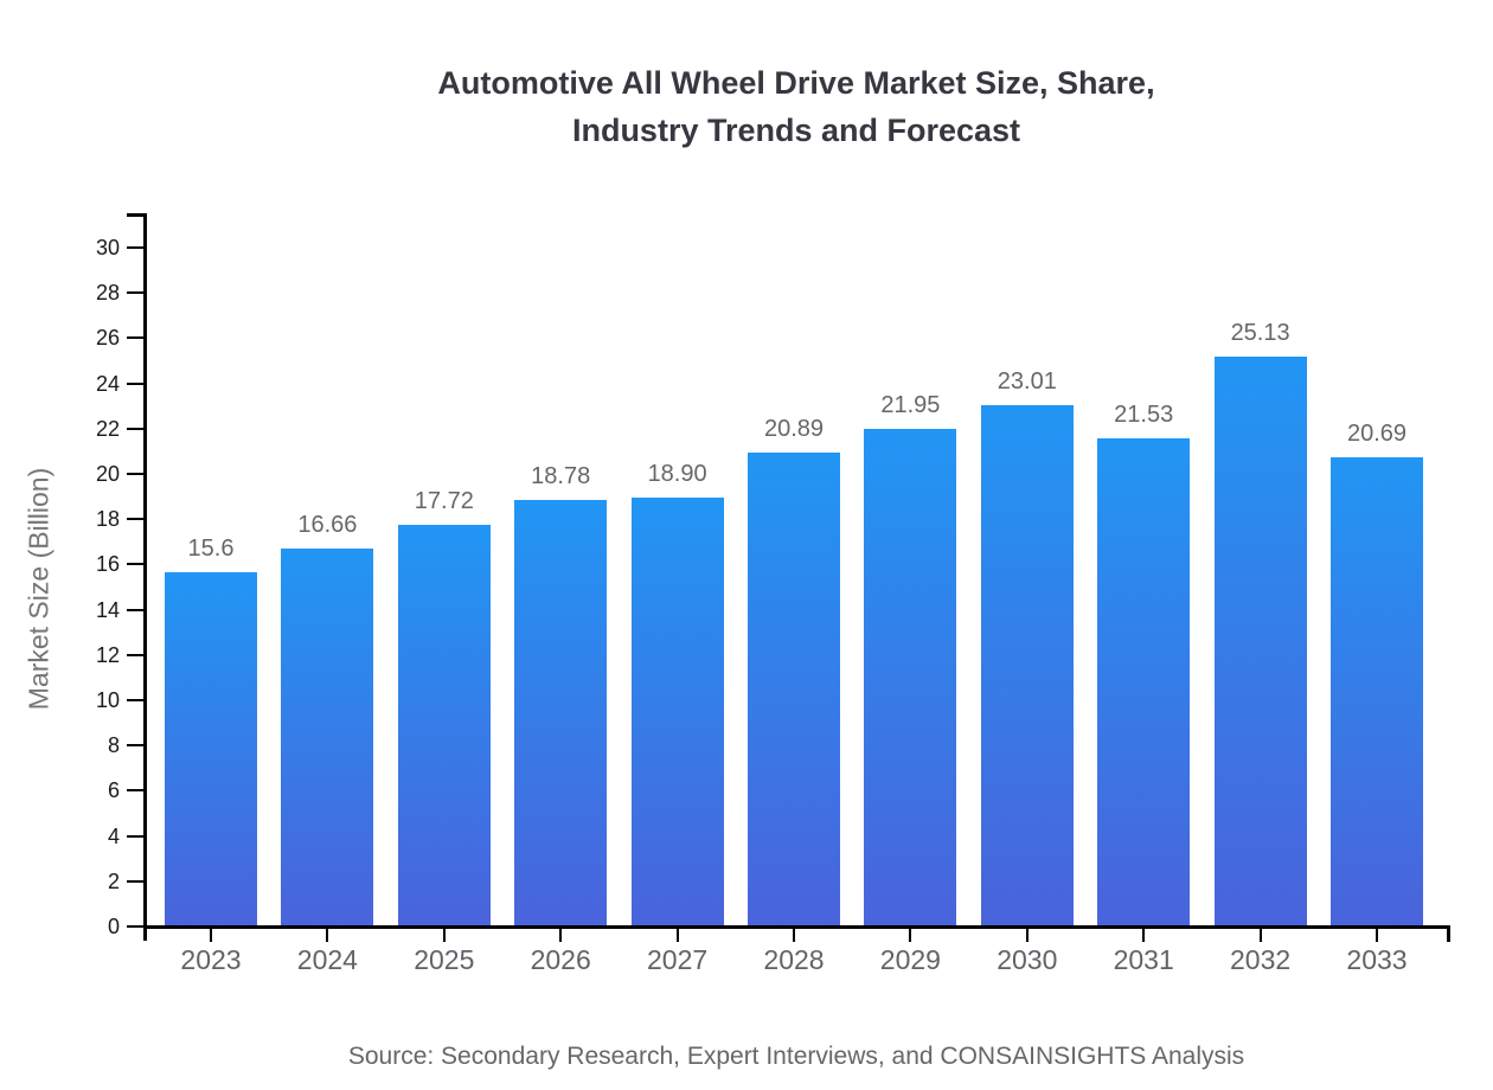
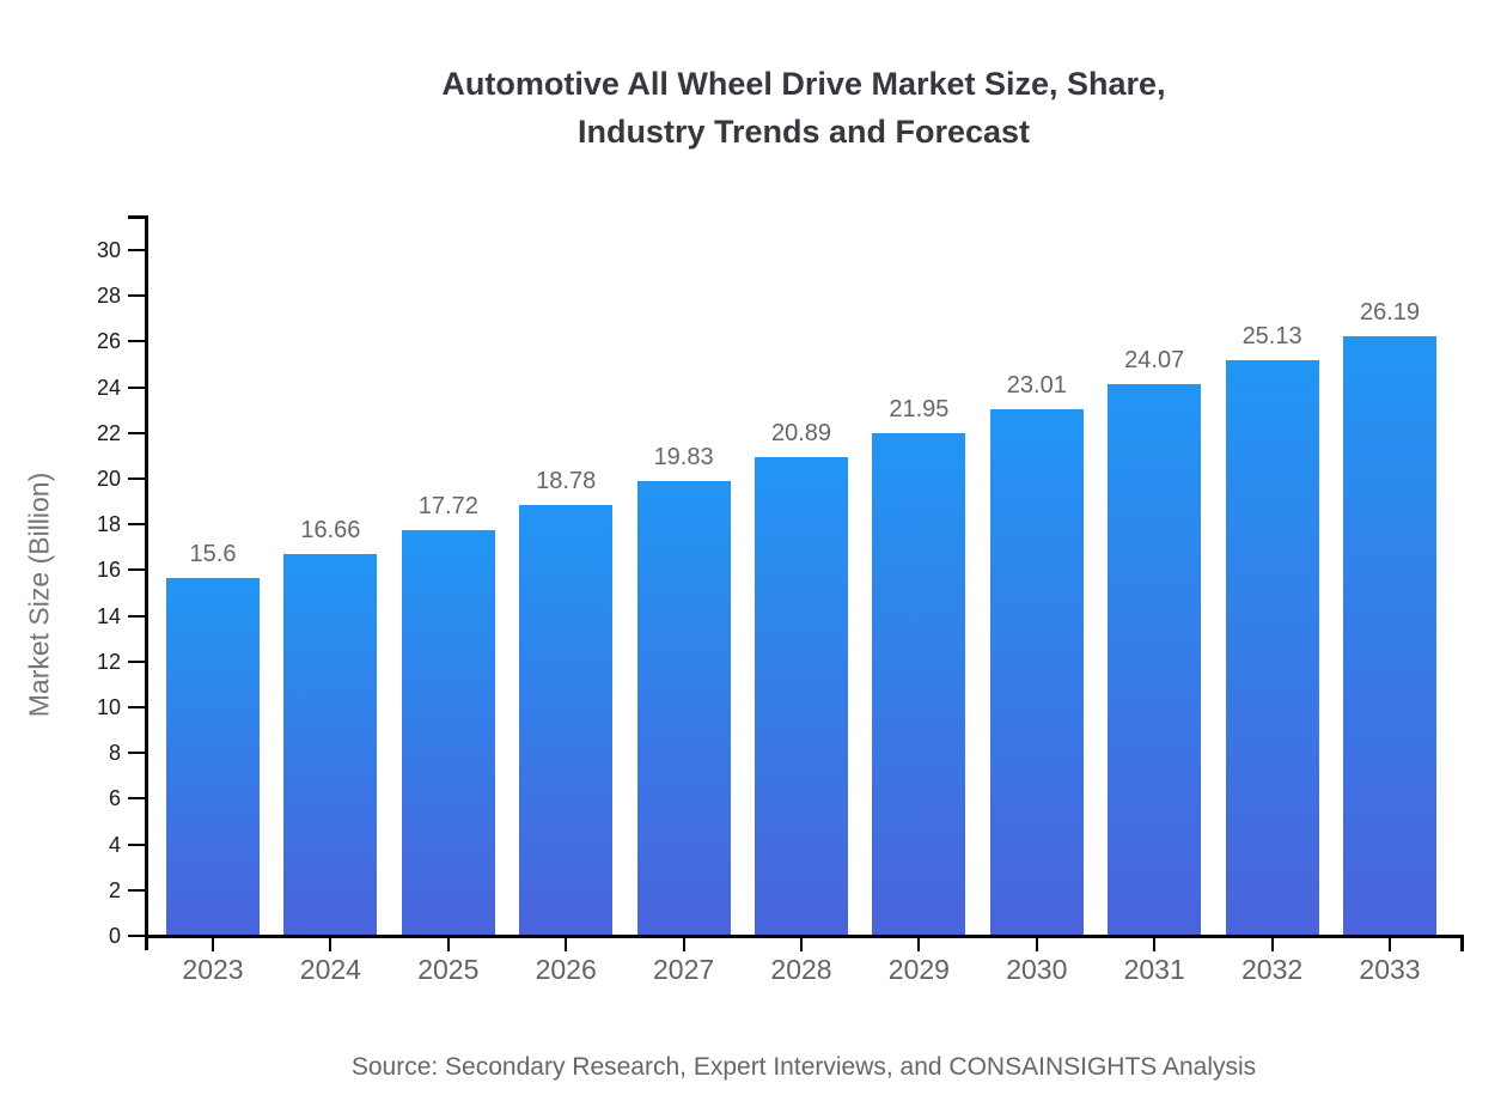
2027: 18.90 -> 19.83
2031: 21.53 -> 24.07
2033: 20.69 -> 26.19
